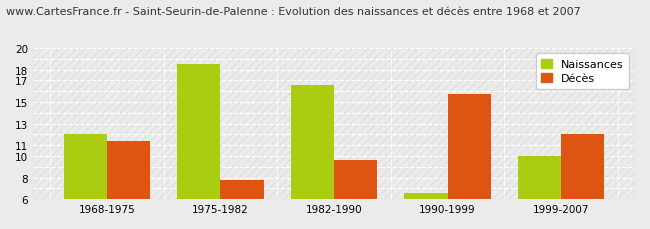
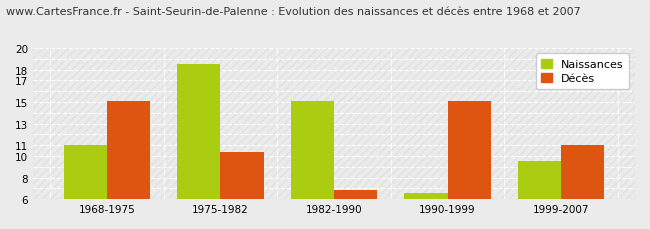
Naissances/1968-1975: 12.0 -> 11.0
Décès/1968-1975: 11.4 -> 15.1
Décès/1975-1982: 7.8 -> 10.4
Naissances/1982-1990: 16.6 -> 15.1
Décès/1982-1990: 9.6 -> 6.8
Décès/1990-1999: 15.7 -> 15.1
Naissances/1999-2007: 10.0 -> 9.5
Décès/1999-2007: 12.0 -> 11.0
